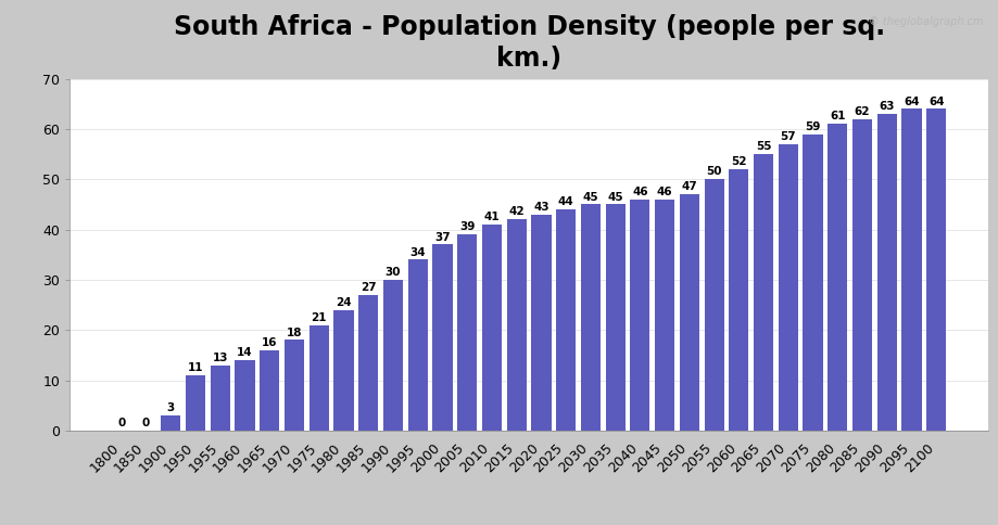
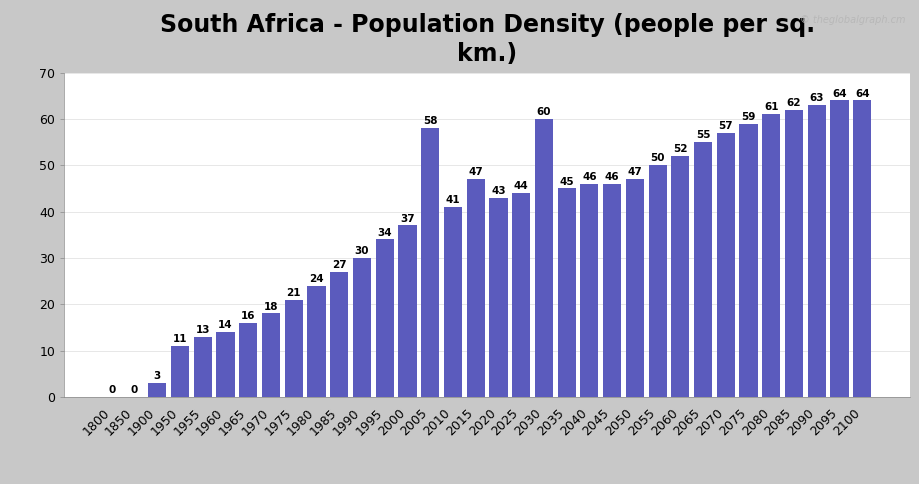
2005: 39 -> 58
2015: 42 -> 47
2030: 45 -> 60
